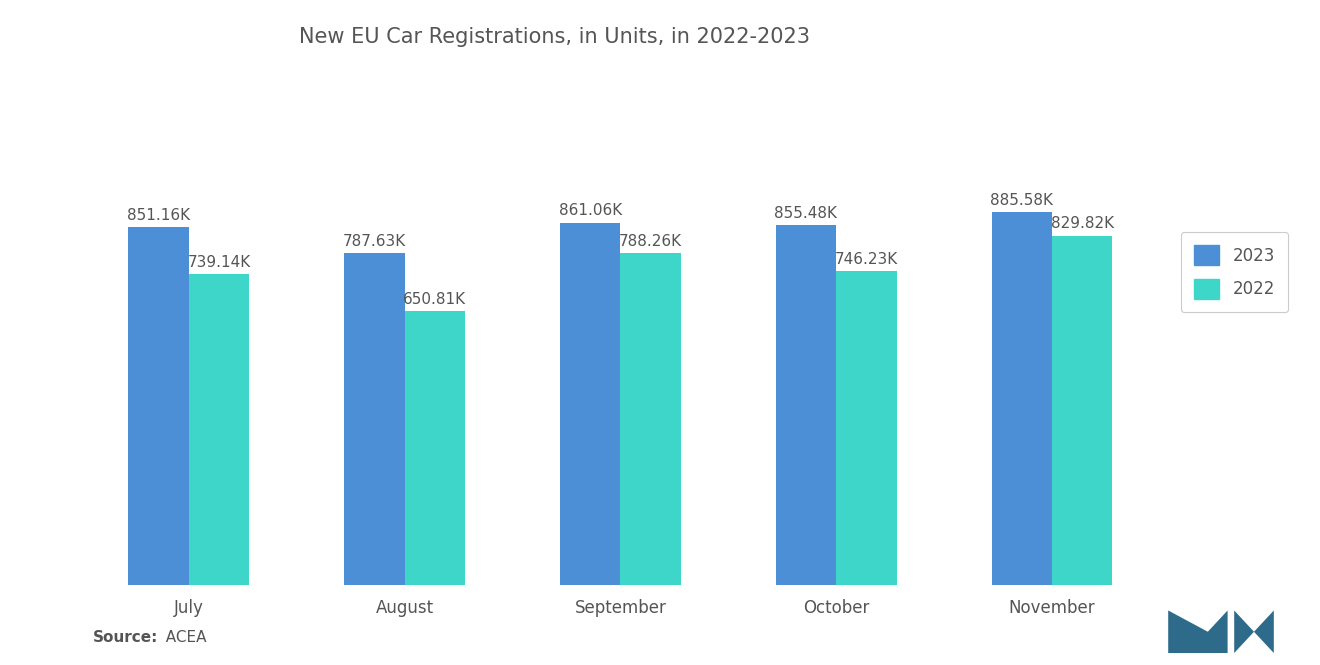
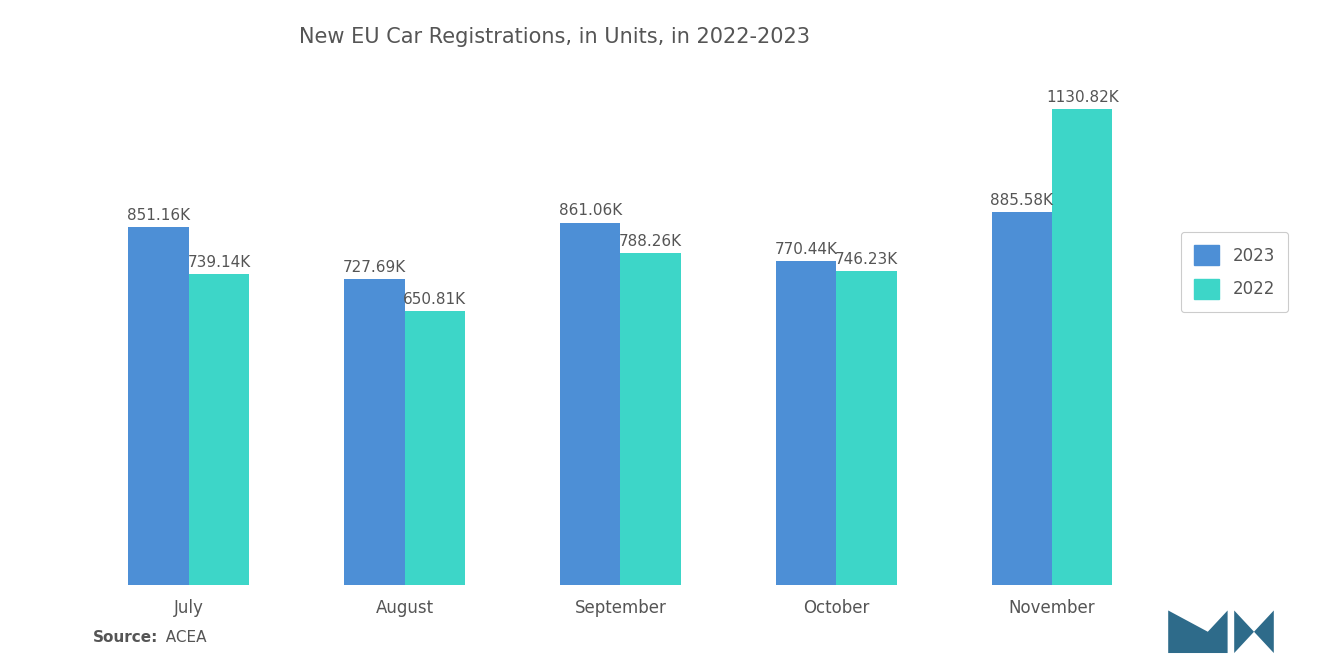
2023/August: 787.63K -> 727.69K
2023/October: 855.48K -> 770.44K
2022/November: 829.82K -> 1130.82K
